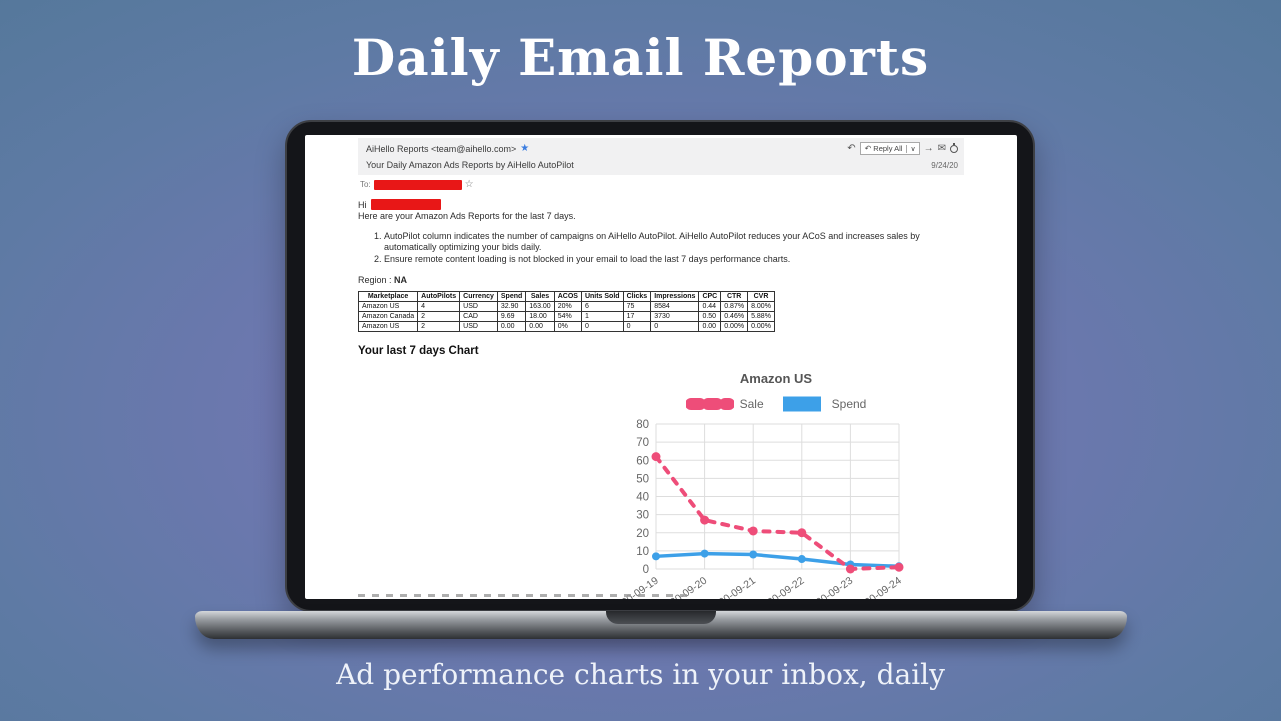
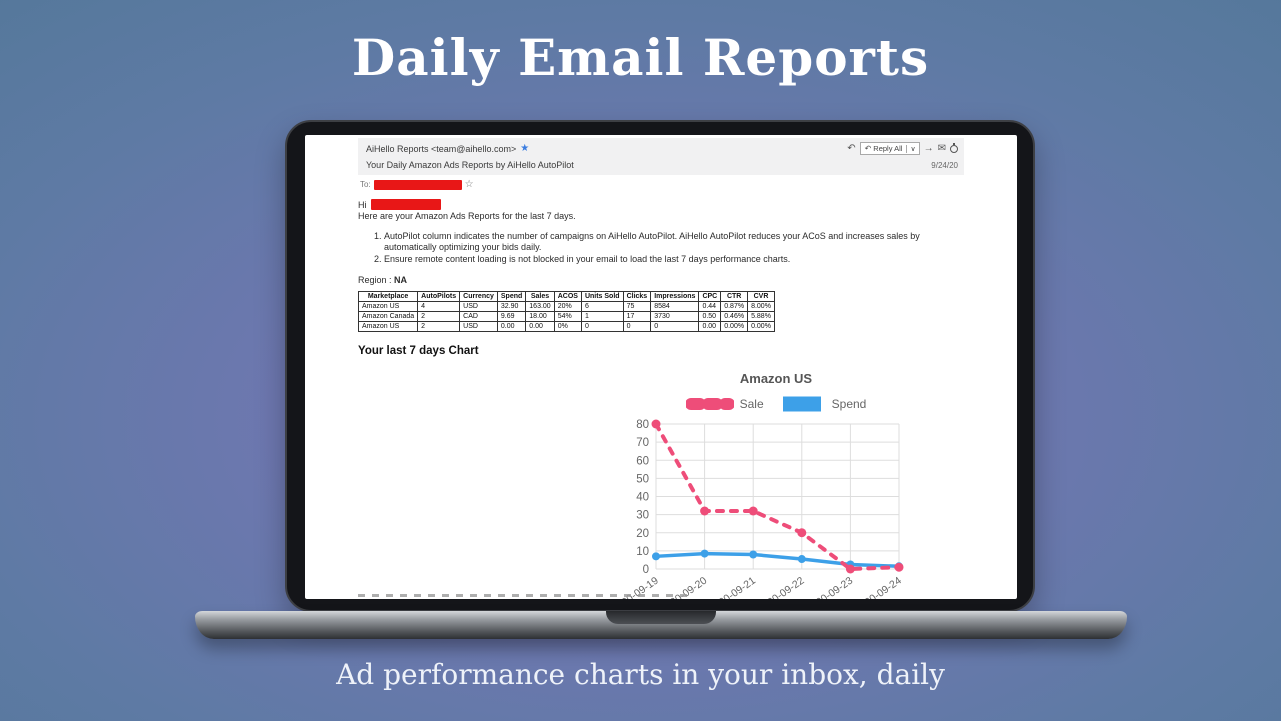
Sale/2020-09-19: 62 -> 80
Sale/2020-09-20: 27 -> 32
Sale/2020-09-21: 21 -> 32
